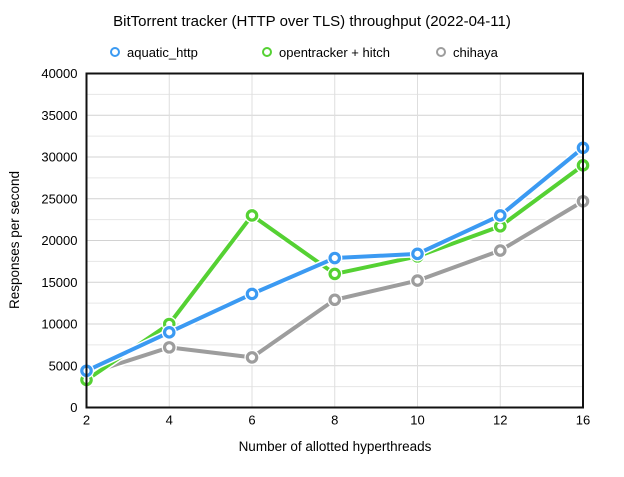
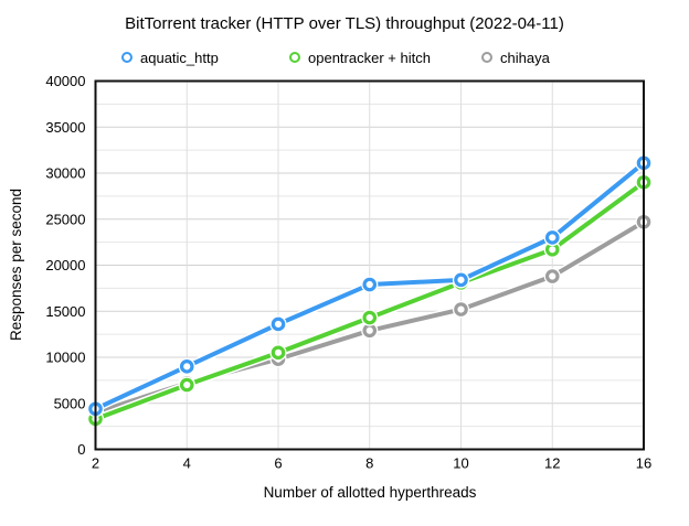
opentracker + hitch/4: 10000 -> 7000
opentracker + hitch/6: 23000 -> 10000
chihaya/6: 6000 -> 10000
opentracker + hitch/8: 16000 -> 14000
